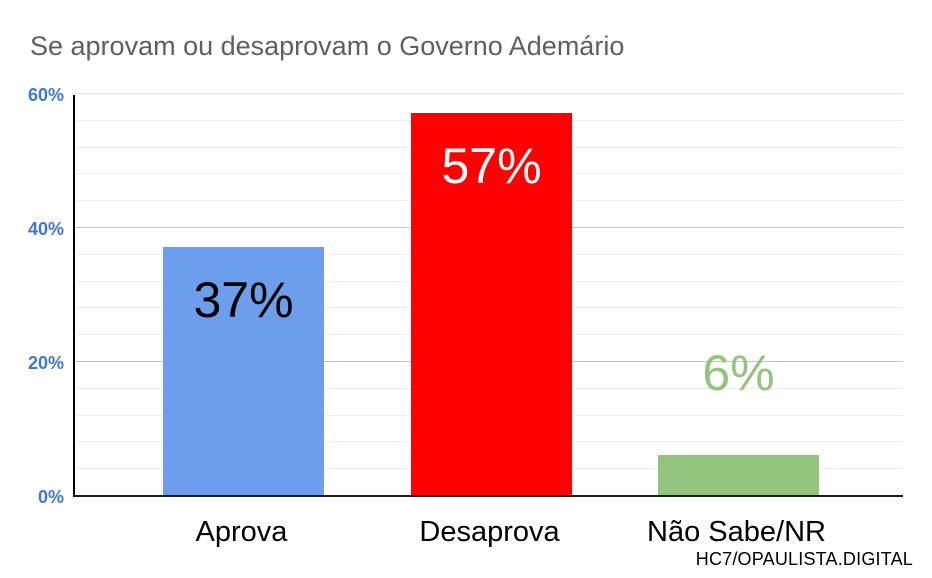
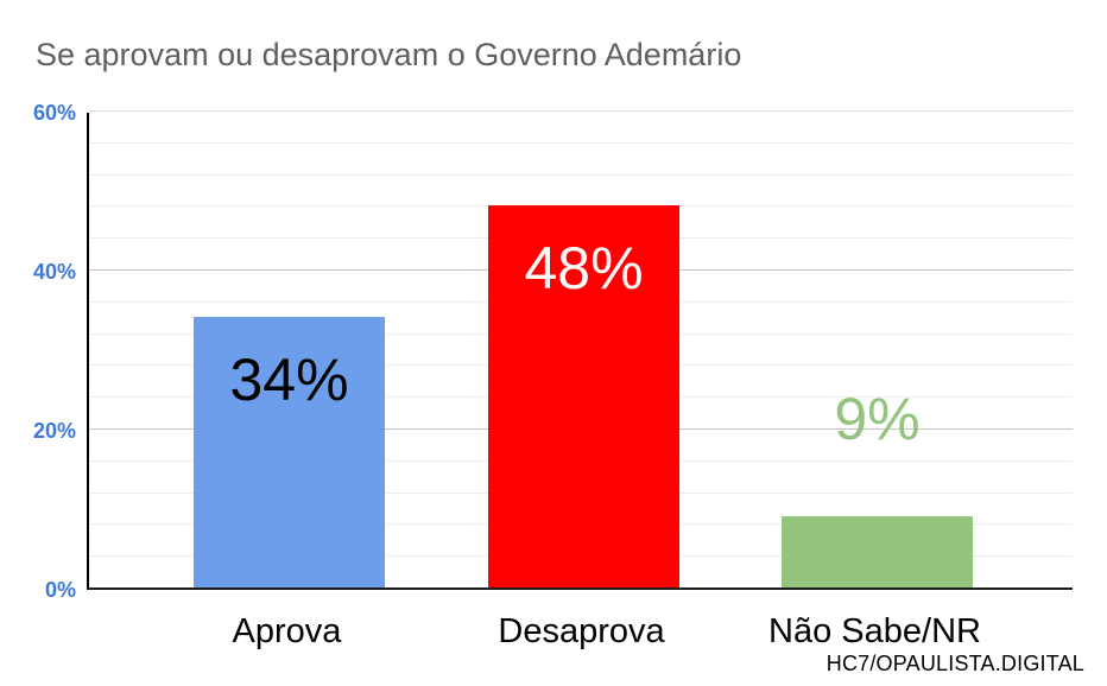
Aprova: 37% -> 34%
Desaprova: 57% -> 48%
Não Sabe/NR: 6% -> 9%
